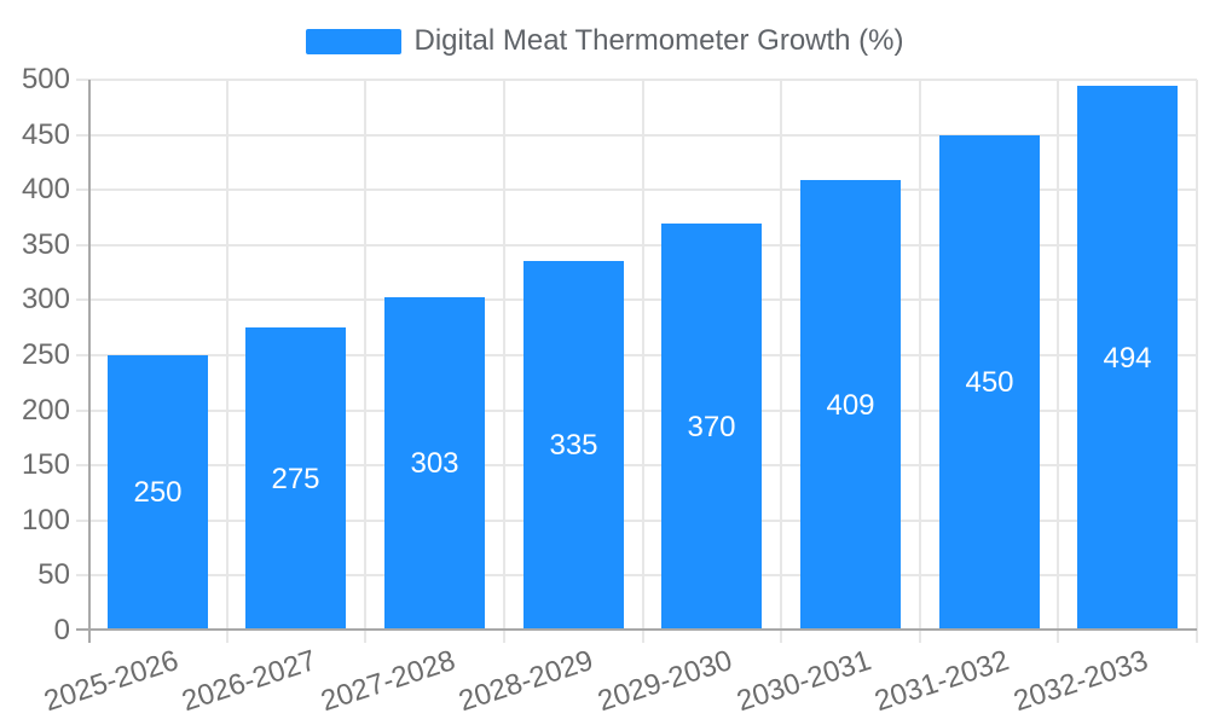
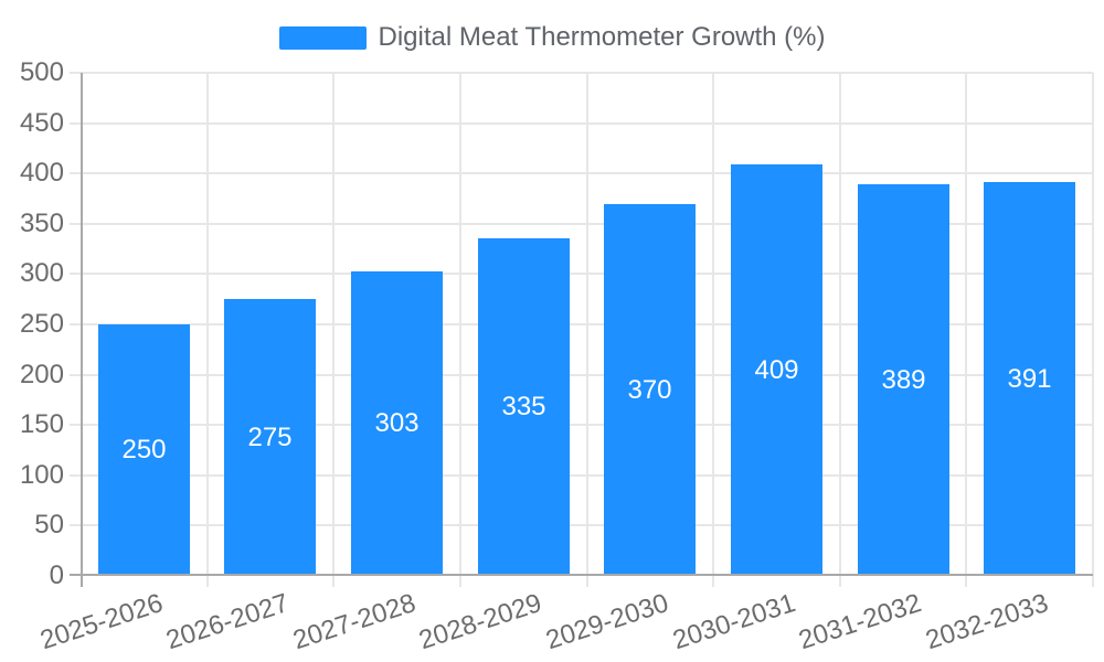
2031-2032: 450 -> 389
2032-2033: 494 -> 391
